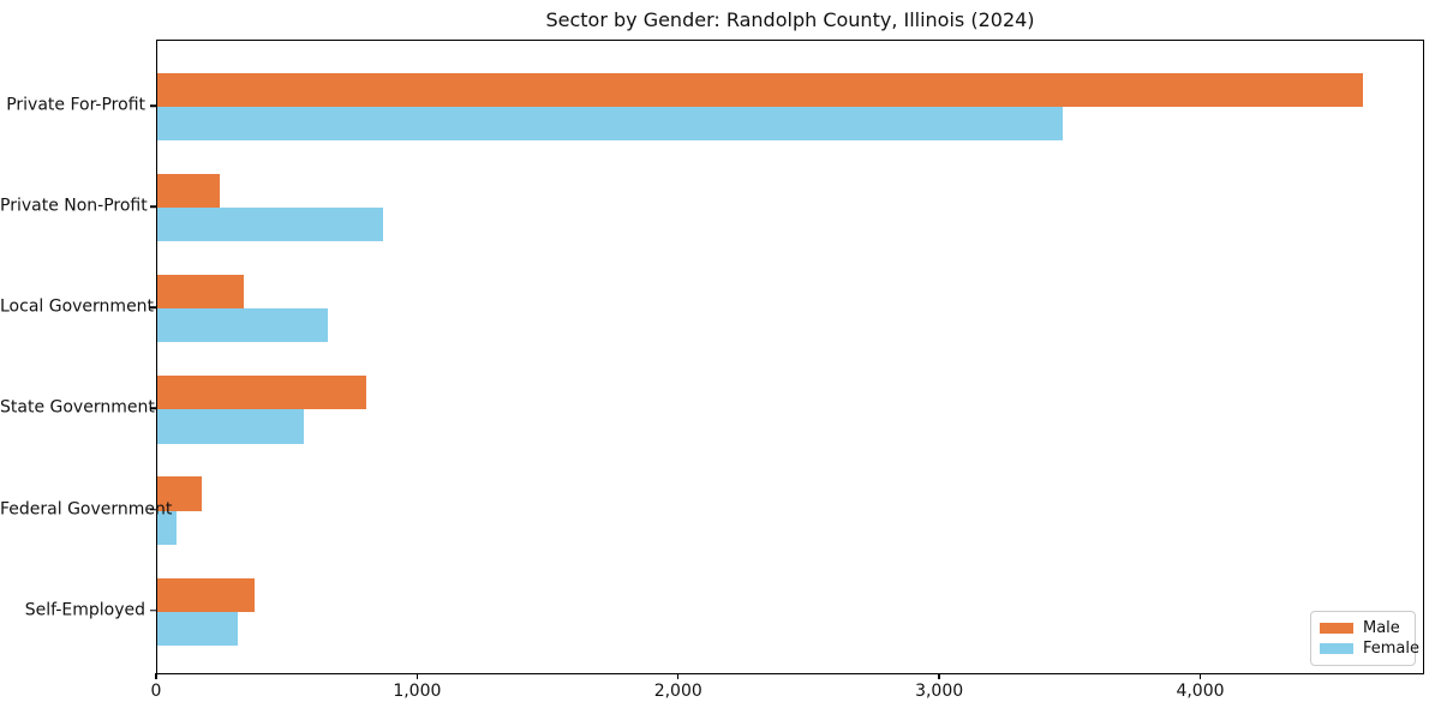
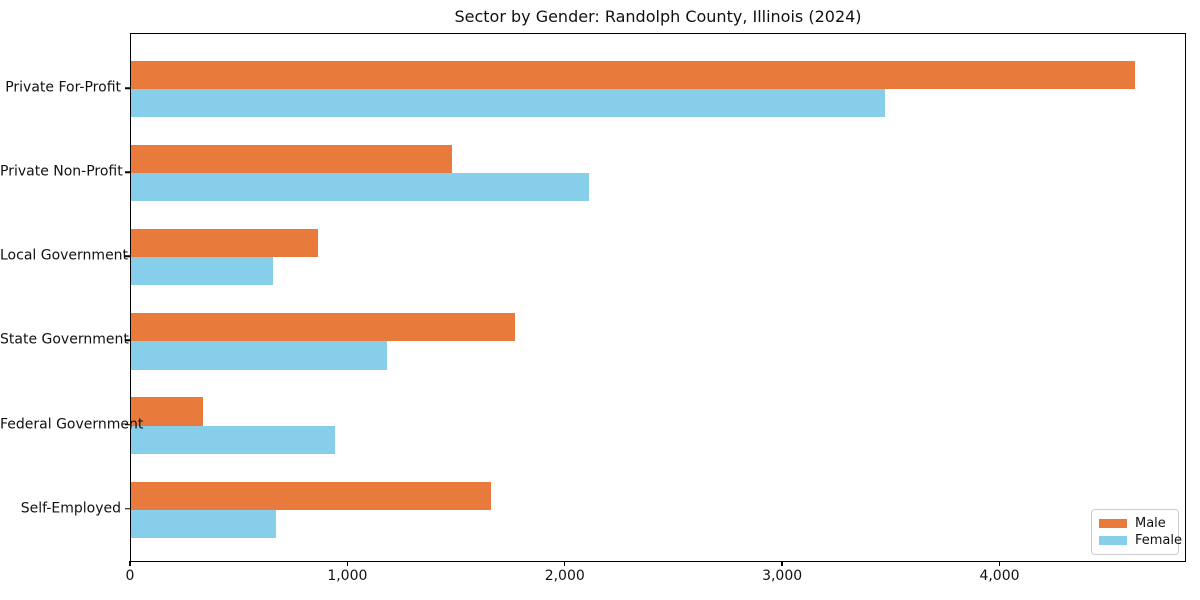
Male/Private Non-Profit: 240 -> 1480
Female/Private Non-Profit: 870 -> 2110
Male/Local Government: 330 -> 860
Male/State Government: 800 -> 1770
Female/State Government: 560 -> 1180
Male/Federal Government: 170 -> 330
Female/Federal Government: 70 -> 940
Male/Self-Employed: 370 -> 1660
Female/Self-Employed: 310 -> 670
